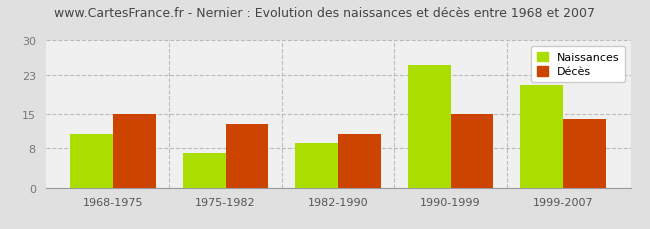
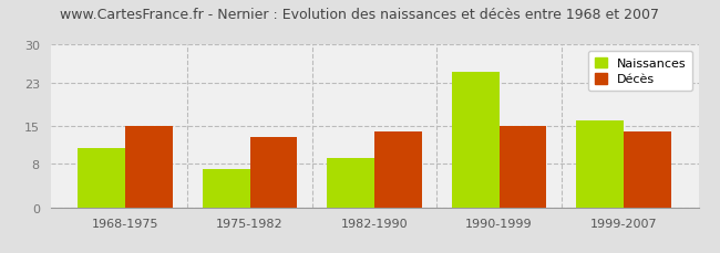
Décès/1982-1990: 11 -> 14
Naissances/1999-2007: 21 -> 16
